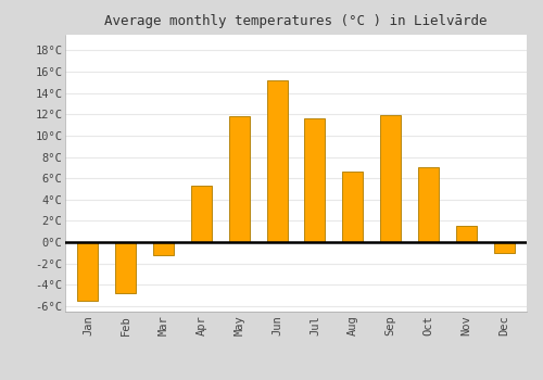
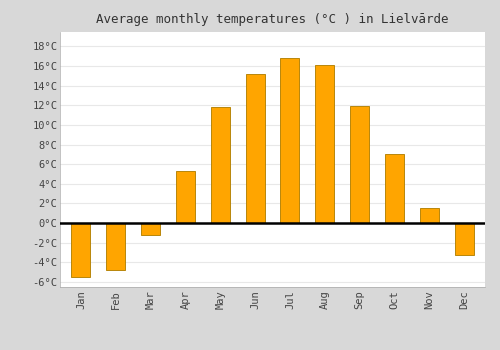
Jul: 11.6°C -> 16.8°C
Aug: 6.6°C -> 16.1°C
Dec: -1.0°C -> -3.2°C
